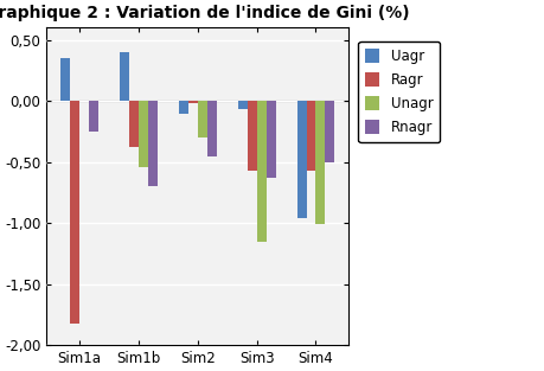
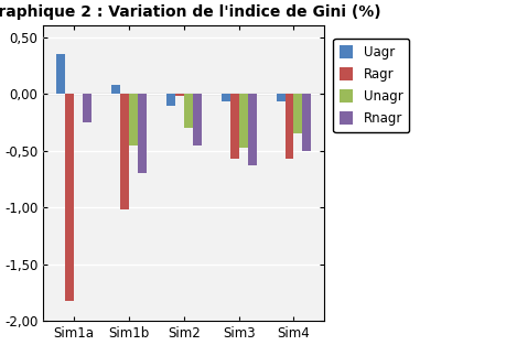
Uagr/Sim1b: 0,40 -> 0,08
Ragr/Sim1b: -0,38 -> -1,02
Unagr/Sim1b: -0,54 -> -0,45
Unagr/Sim3: -1,15 -> -0,47
Uagr/Sim4: -0,96 -> -0,07
Unagr/Sim4: -1,01 -> -0,35
